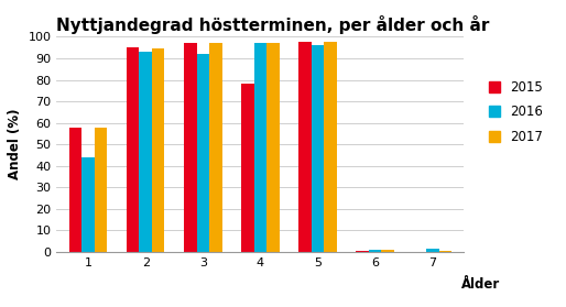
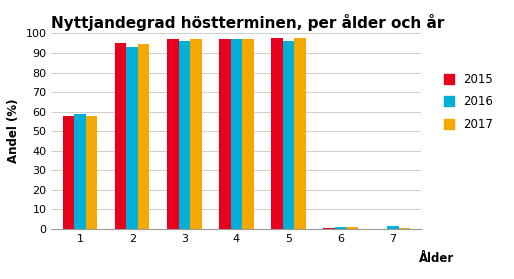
2016/1: 44 -> 59
2016/3: 92 -> 96
2015/4: 78 -> 97
